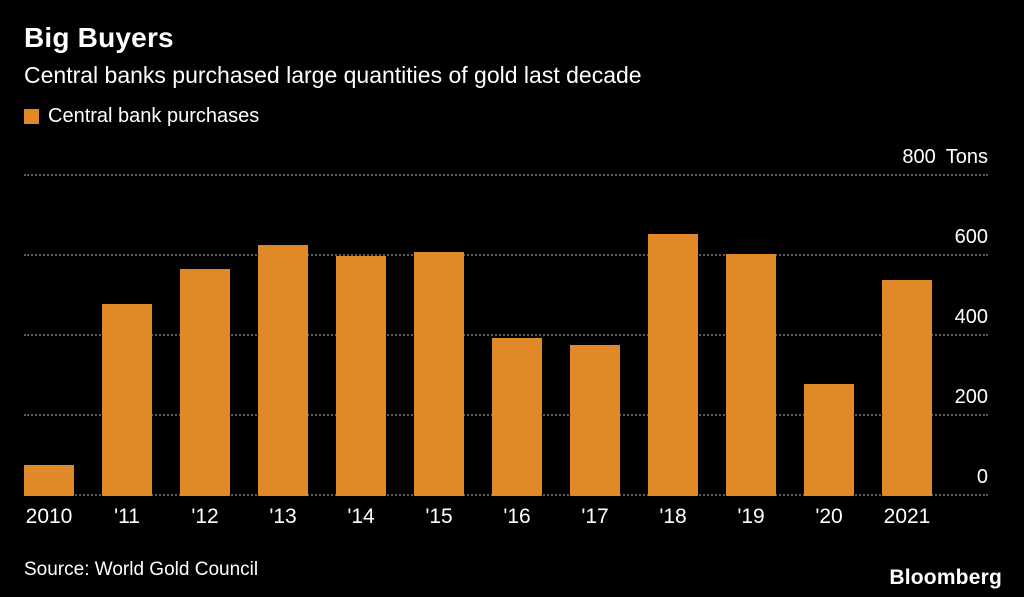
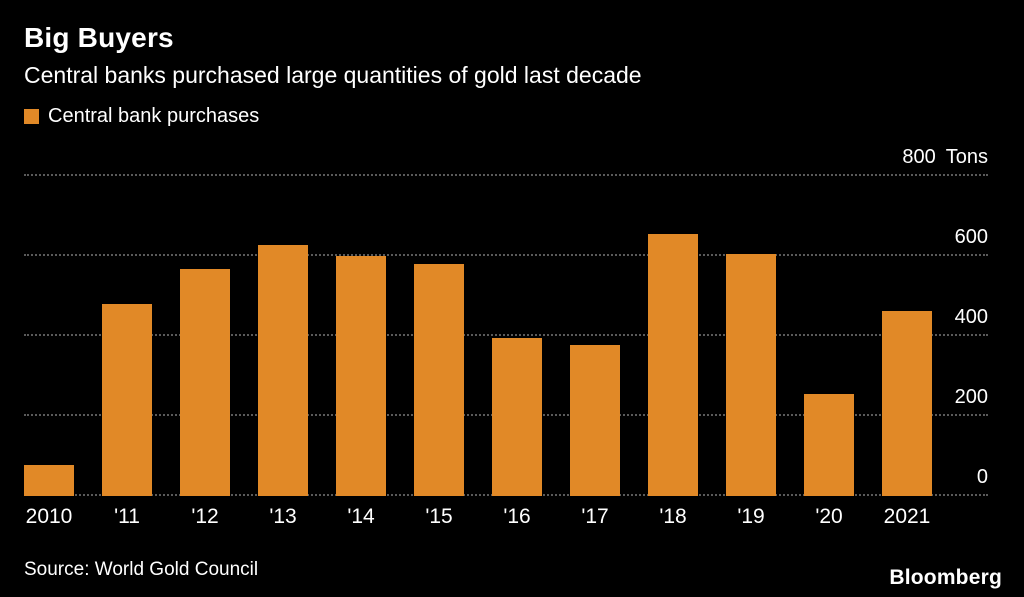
'15: 610 -> 580
'20: 280 -> 260
2021: 540 -> 460
